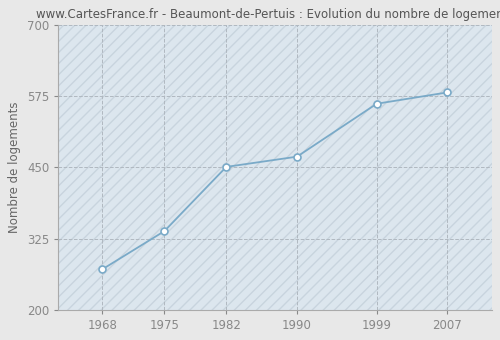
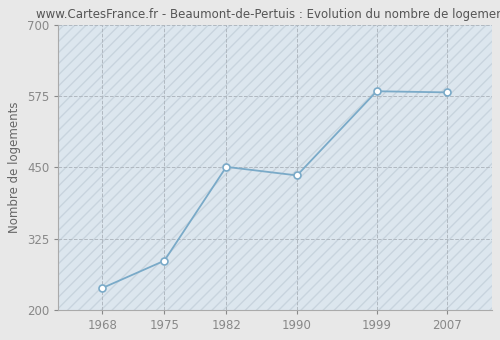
1968: 271 -> 238
1975: 338 -> 286
1990: 469 -> 436
1999: 562 -> 584
